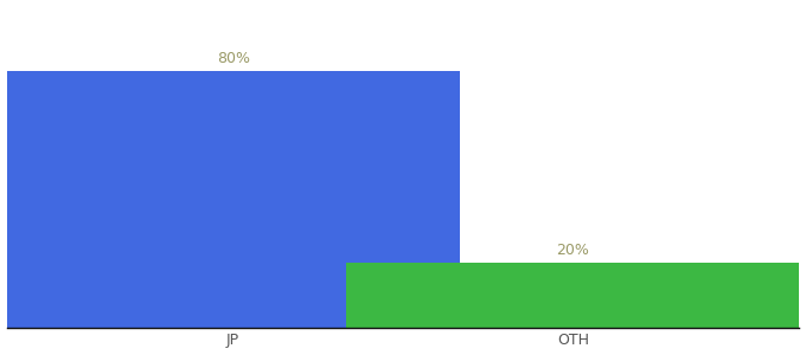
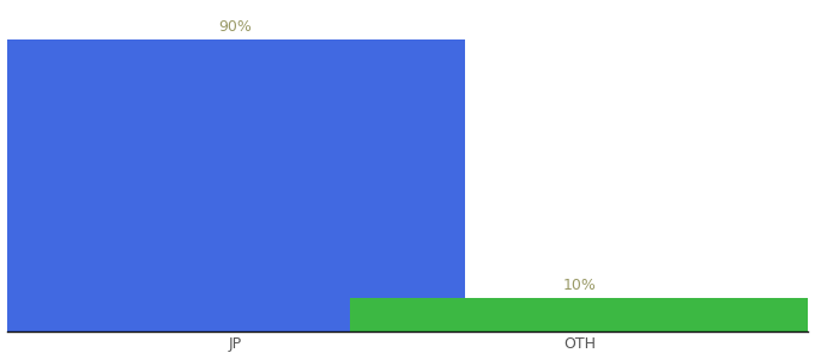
JP: 80% -> 90%
OTH: 20% -> 10%
